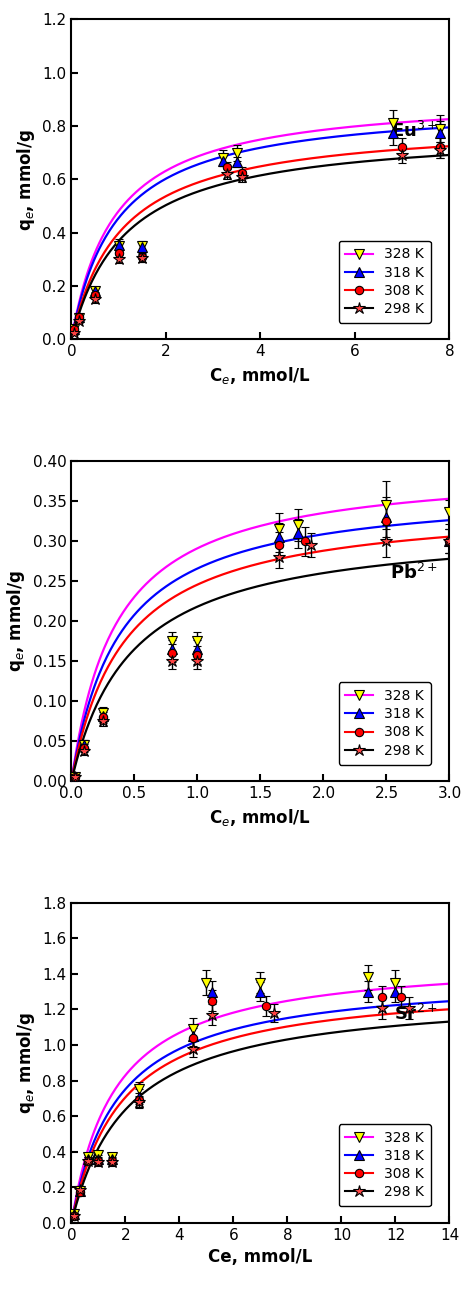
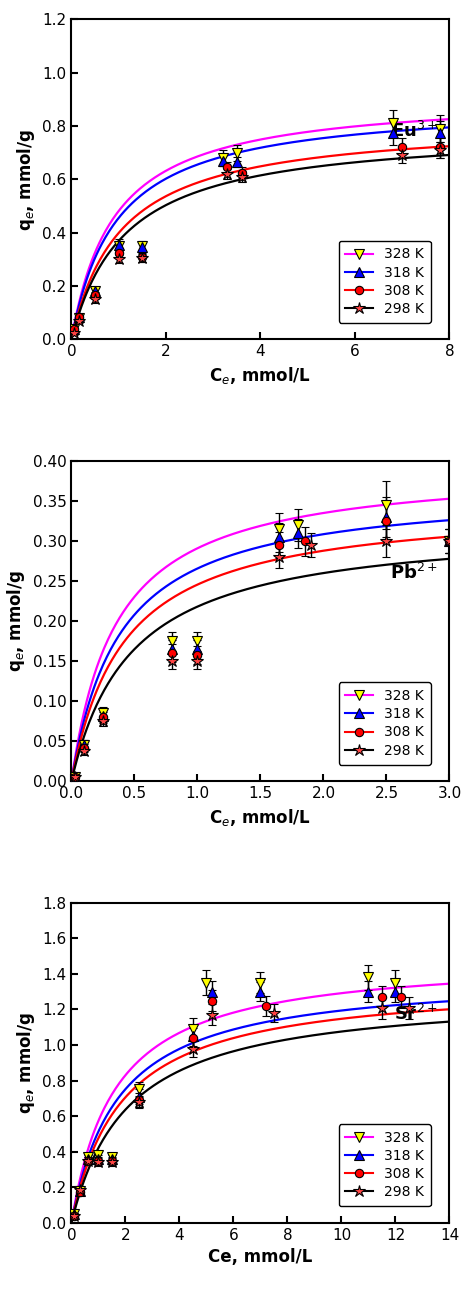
328 K/3.0: 0.336 -> 0.300
